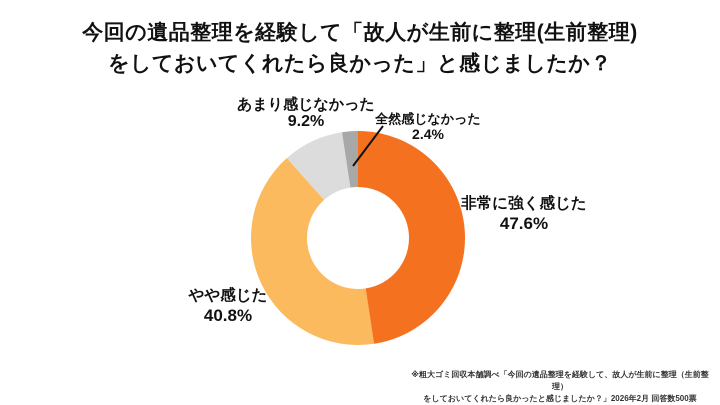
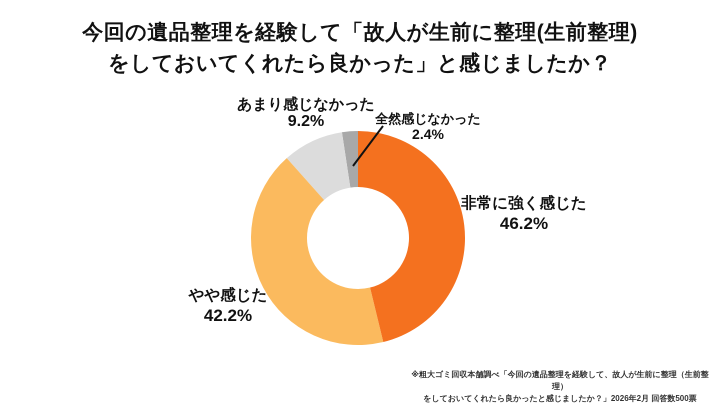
非常に強く感じた: 47.6% -> 46.2%
やや感じた: 40.8% -> 42.2%
